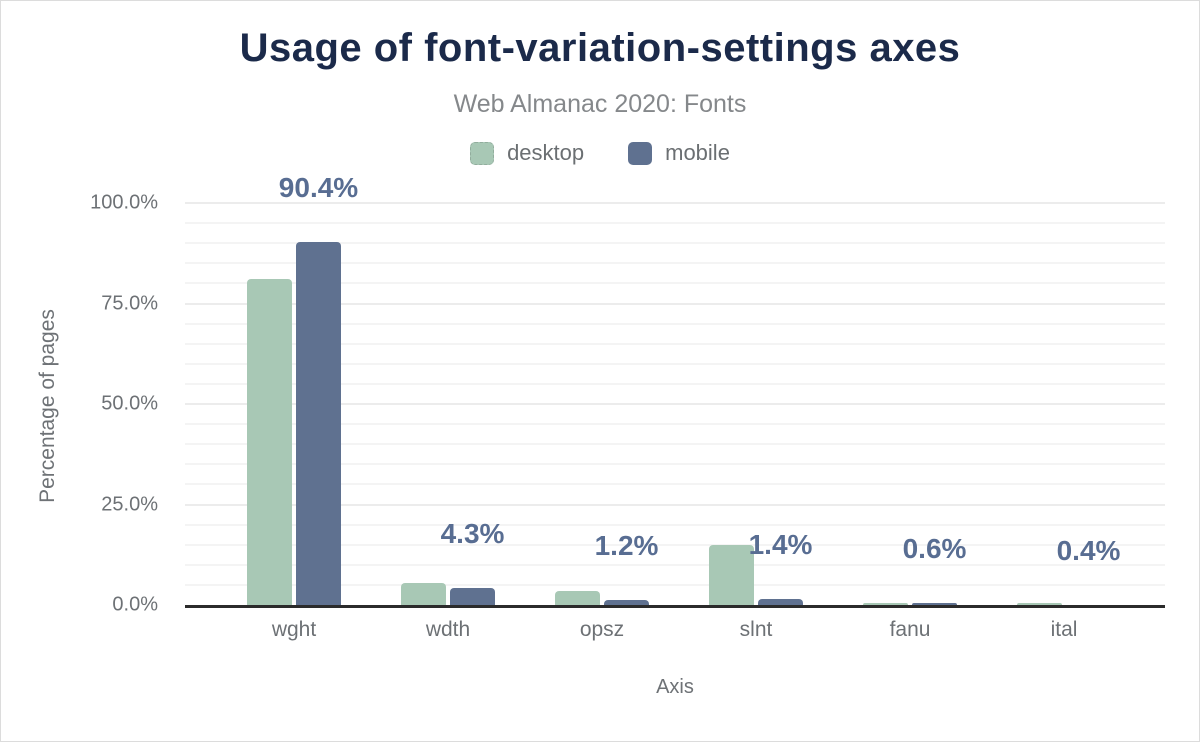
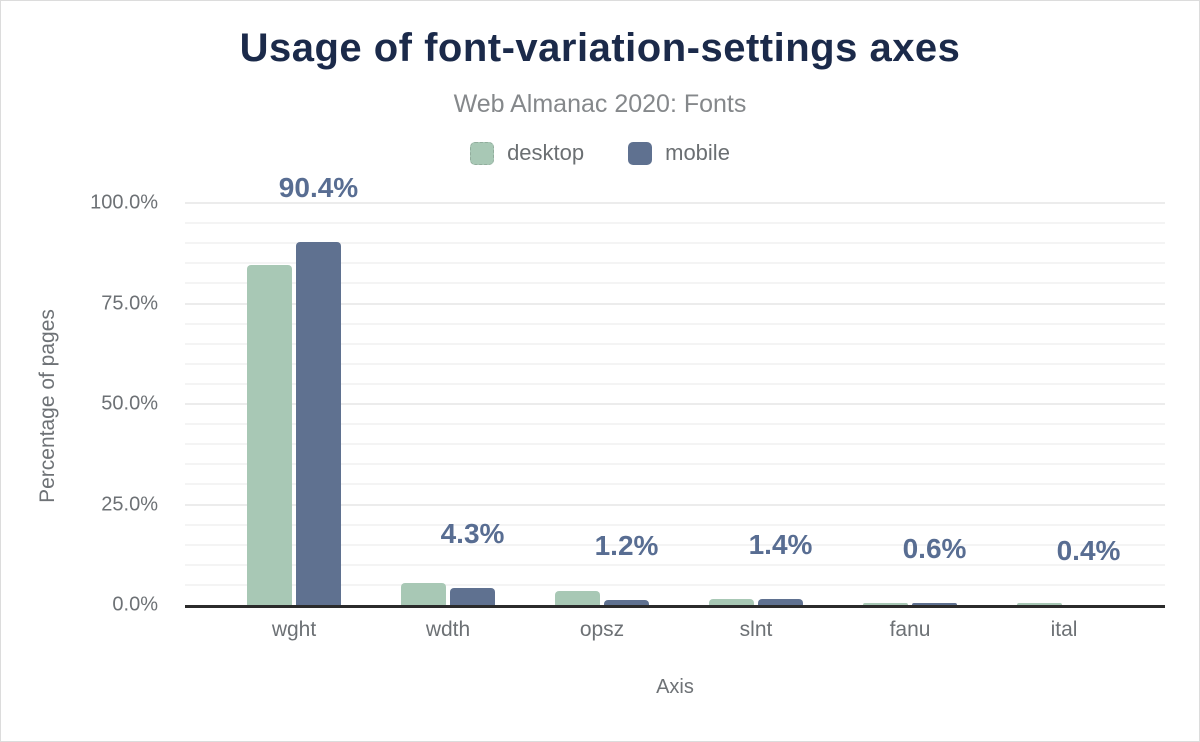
desktop/wght: 81% -> 85%
desktop/slnt: 15% -> 2%
